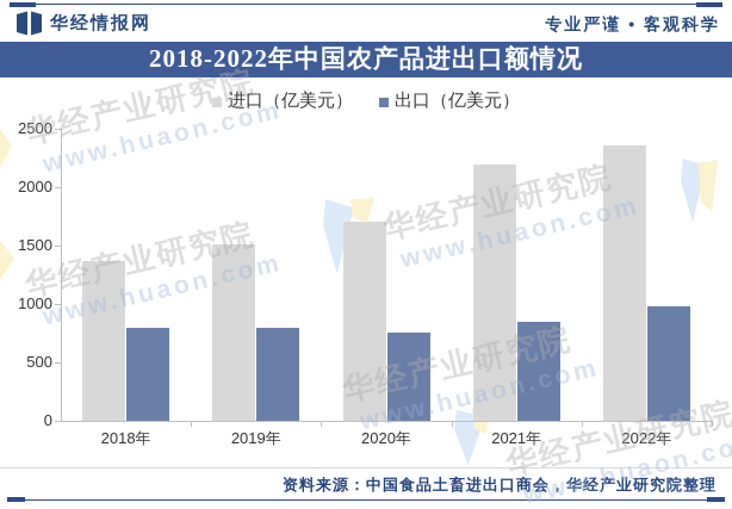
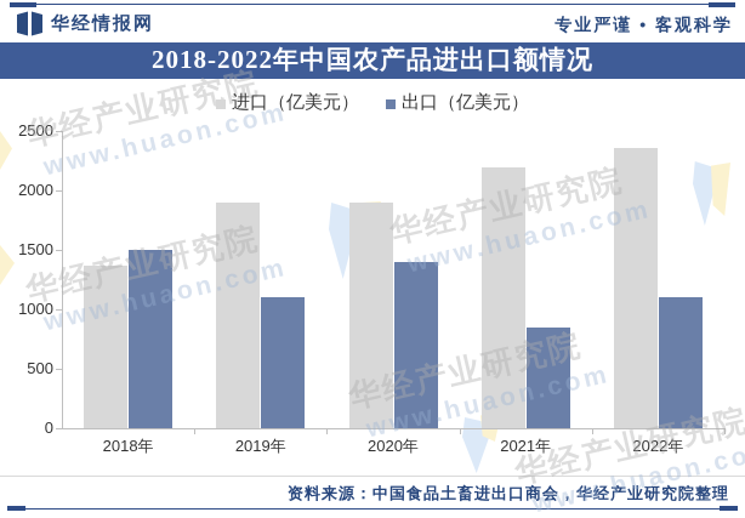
出口（亿美元）/2018年: 800 -> 1500
进口（亿美元）/2019年: 1500 -> 1900
出口（亿美元）/2019年: 800 -> 1100
进口（亿美元）/2020年: 1700 -> 1900
出口（亿美元）/2020年: 800 -> 1400
出口（亿美元）/2022年: 1000 -> 1100
